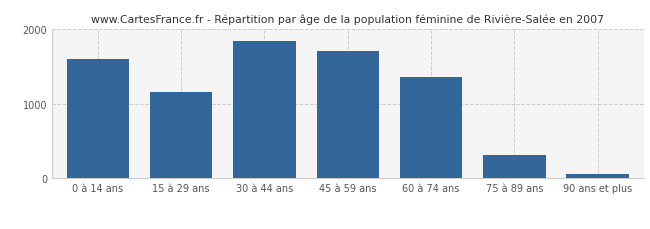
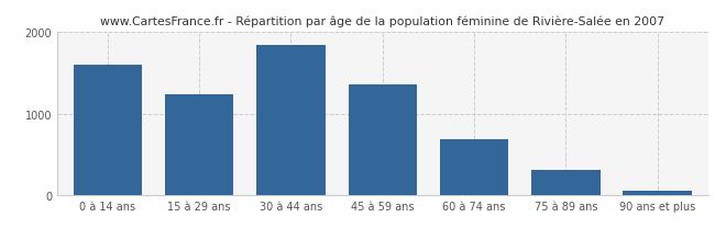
15 à 29 ans: 1160 -> 1230
45 à 59 ans: 1700 -> 1360
60 à 74 ans: 1360 -> 690
